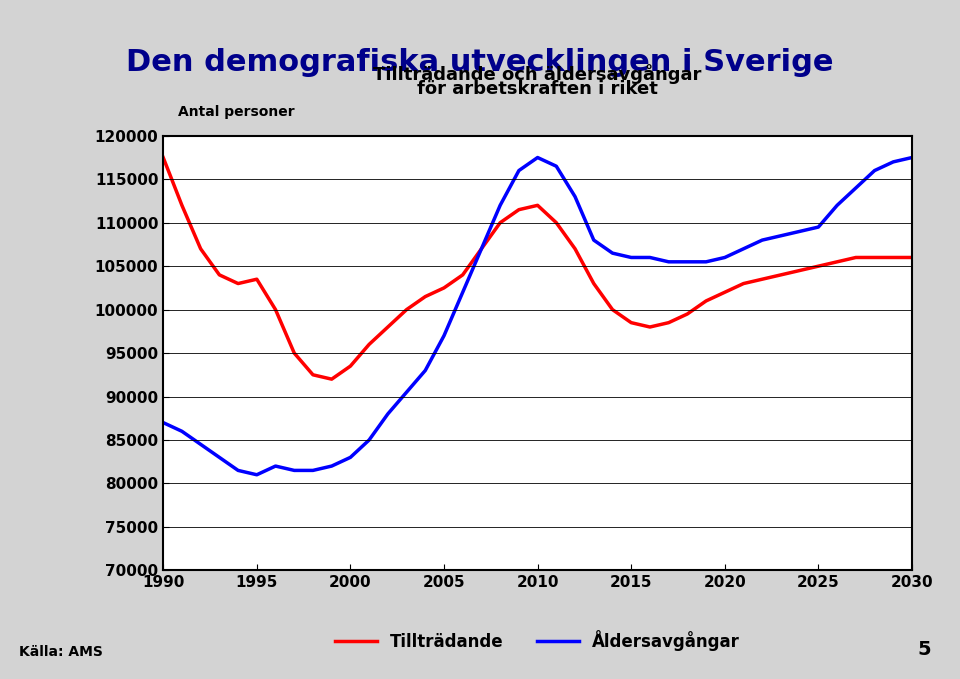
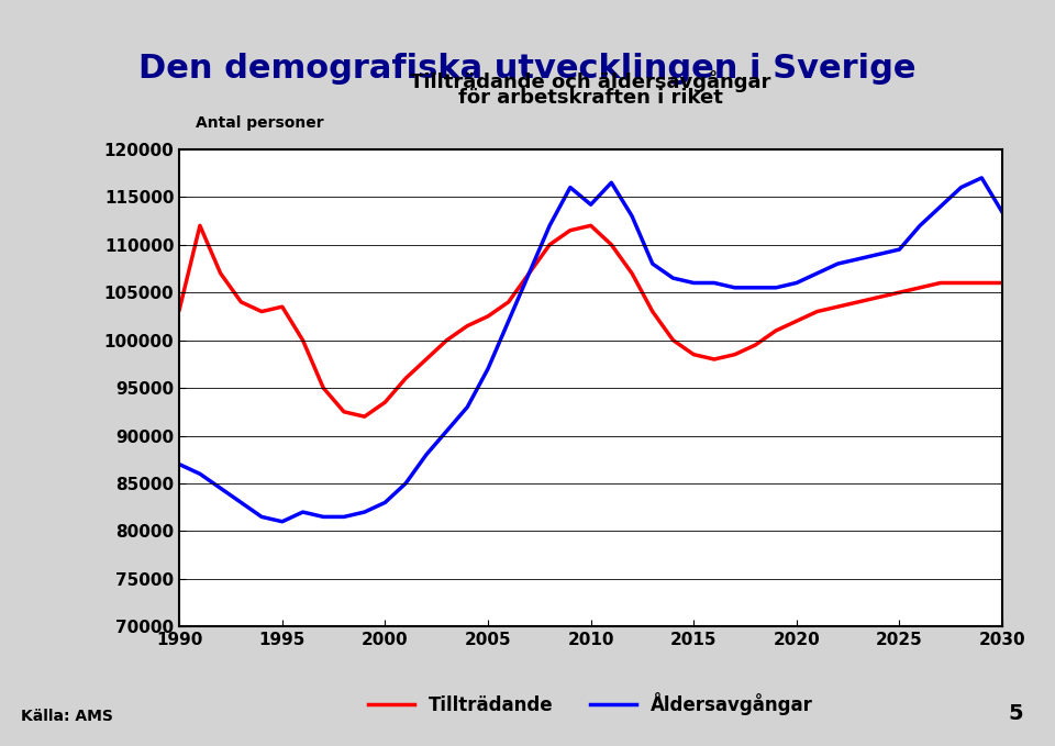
Tillträdande/1990: 117500 -> 103200
Åldersavgångar/2010: 117500 -> 114200
Åldersavgångar/2030: 117500 -> 113400
